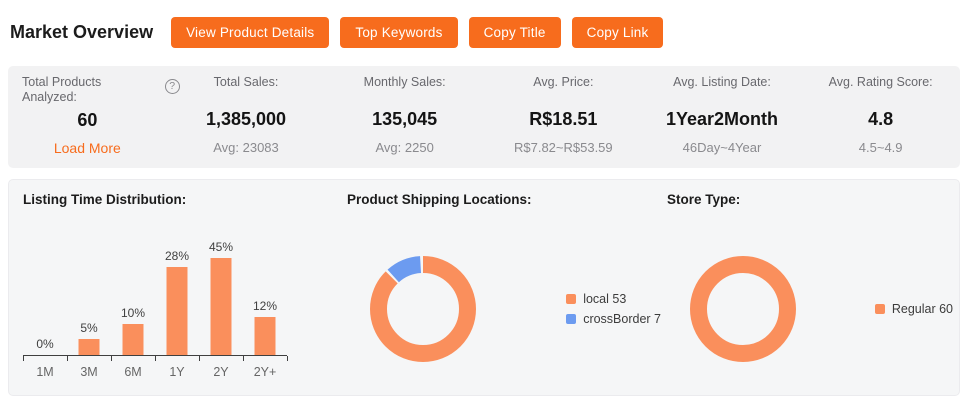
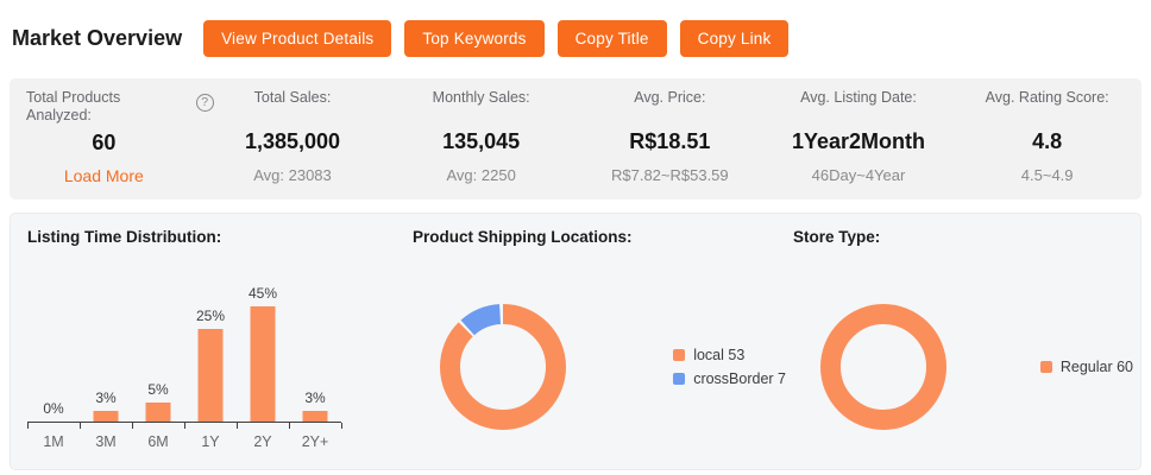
Listing Time Distribution:/3M: 5% -> 3%
Listing Time Distribution:/6M: 10% -> 5%
Listing Time Distribution:/1Y: 28% -> 25%
Listing Time Distribution:/2Y+: 12% -> 3%
